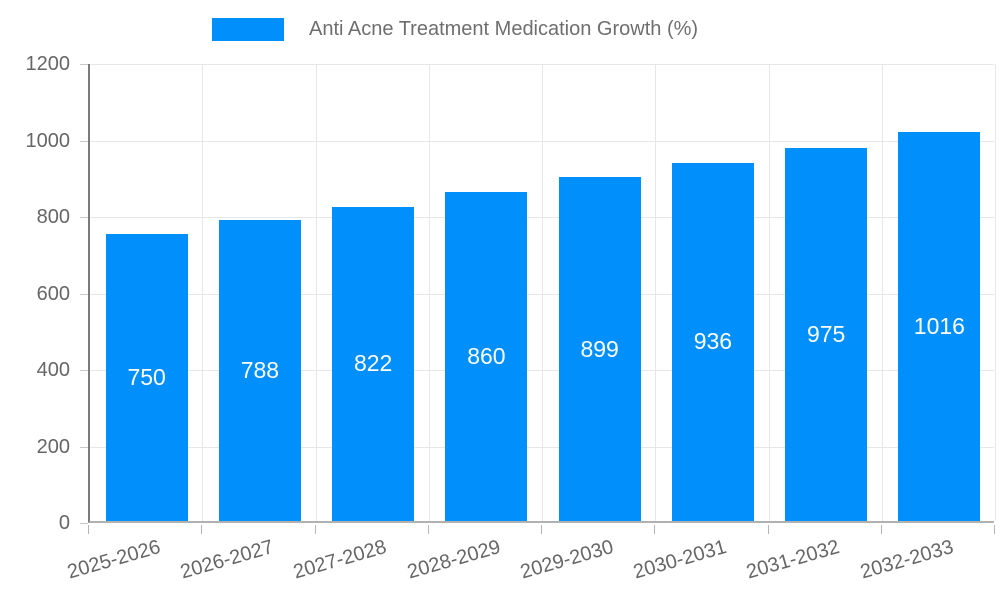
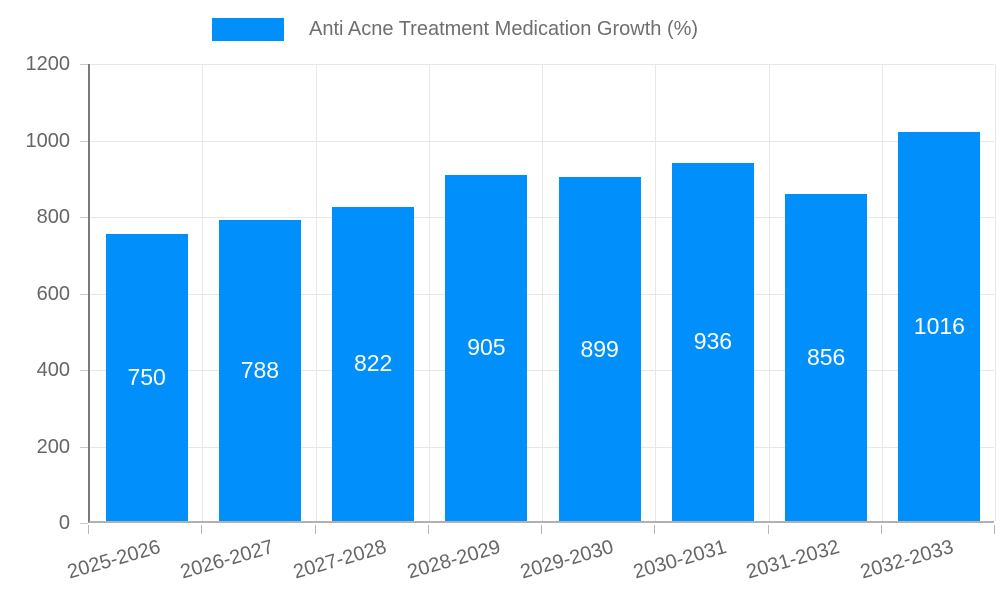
2028-2029: 860 -> 905
2031-2032: 975 -> 856
